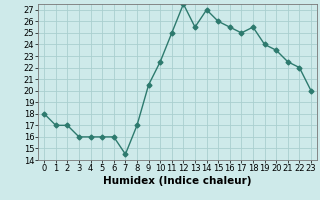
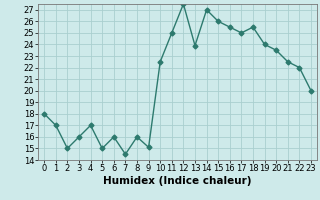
2: 17.0 -> 15.0
4: 16.0 -> 17.0
5: 16.0 -> 15.0
8: 17.0 -> 16.0
9: 20.5 -> 15.1
13: 25.5 -> 23.9
